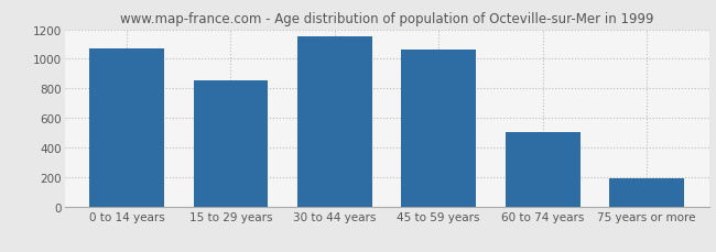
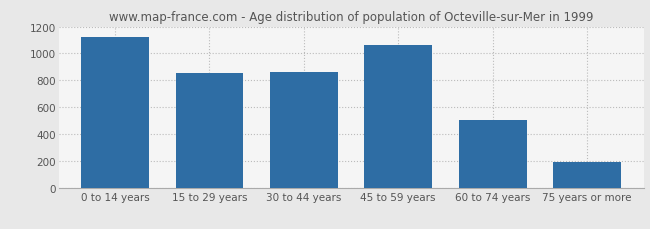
0 to 14 years: 1070 -> 1120
30 to 44 years: 1160 -> 860
